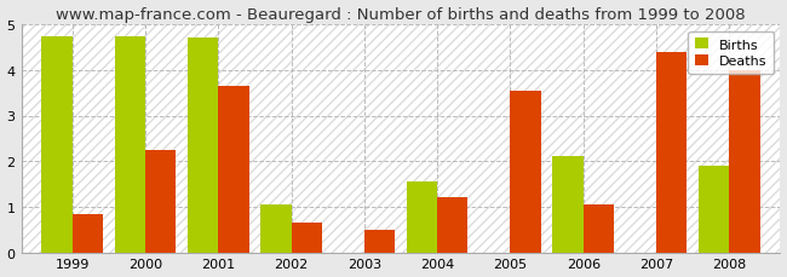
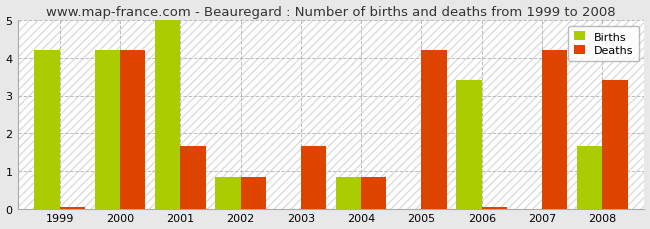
Births/1999: 4.75 -> 4.20
Deaths/1999: 0.85 -> 0.05
Births/2000: 4.75 -> 4.20
Deaths/2000: 2.25 -> 4.20
Births/2001: 4.70 -> 5.00
Deaths/2001: 3.65 -> 1.67
Births/2002: 1.05 -> 0.83
Deaths/2002: 0.65 -> 0.83
Deaths/2003: 0.50 -> 1.67
Births/2004: 1.55 -> 0.83
Deaths/2004: 1.20 -> 0.83
Deaths/2005: 3.55 -> 4.20
Births/2006: 2.10 -> 3.40
Deaths/2006: 1.05 -> 0.05
Deaths/2007: 4.40 -> 4.20
Births/2008: 1.90 -> 1.67
Deaths/2008: 4.00 -> 3.40
